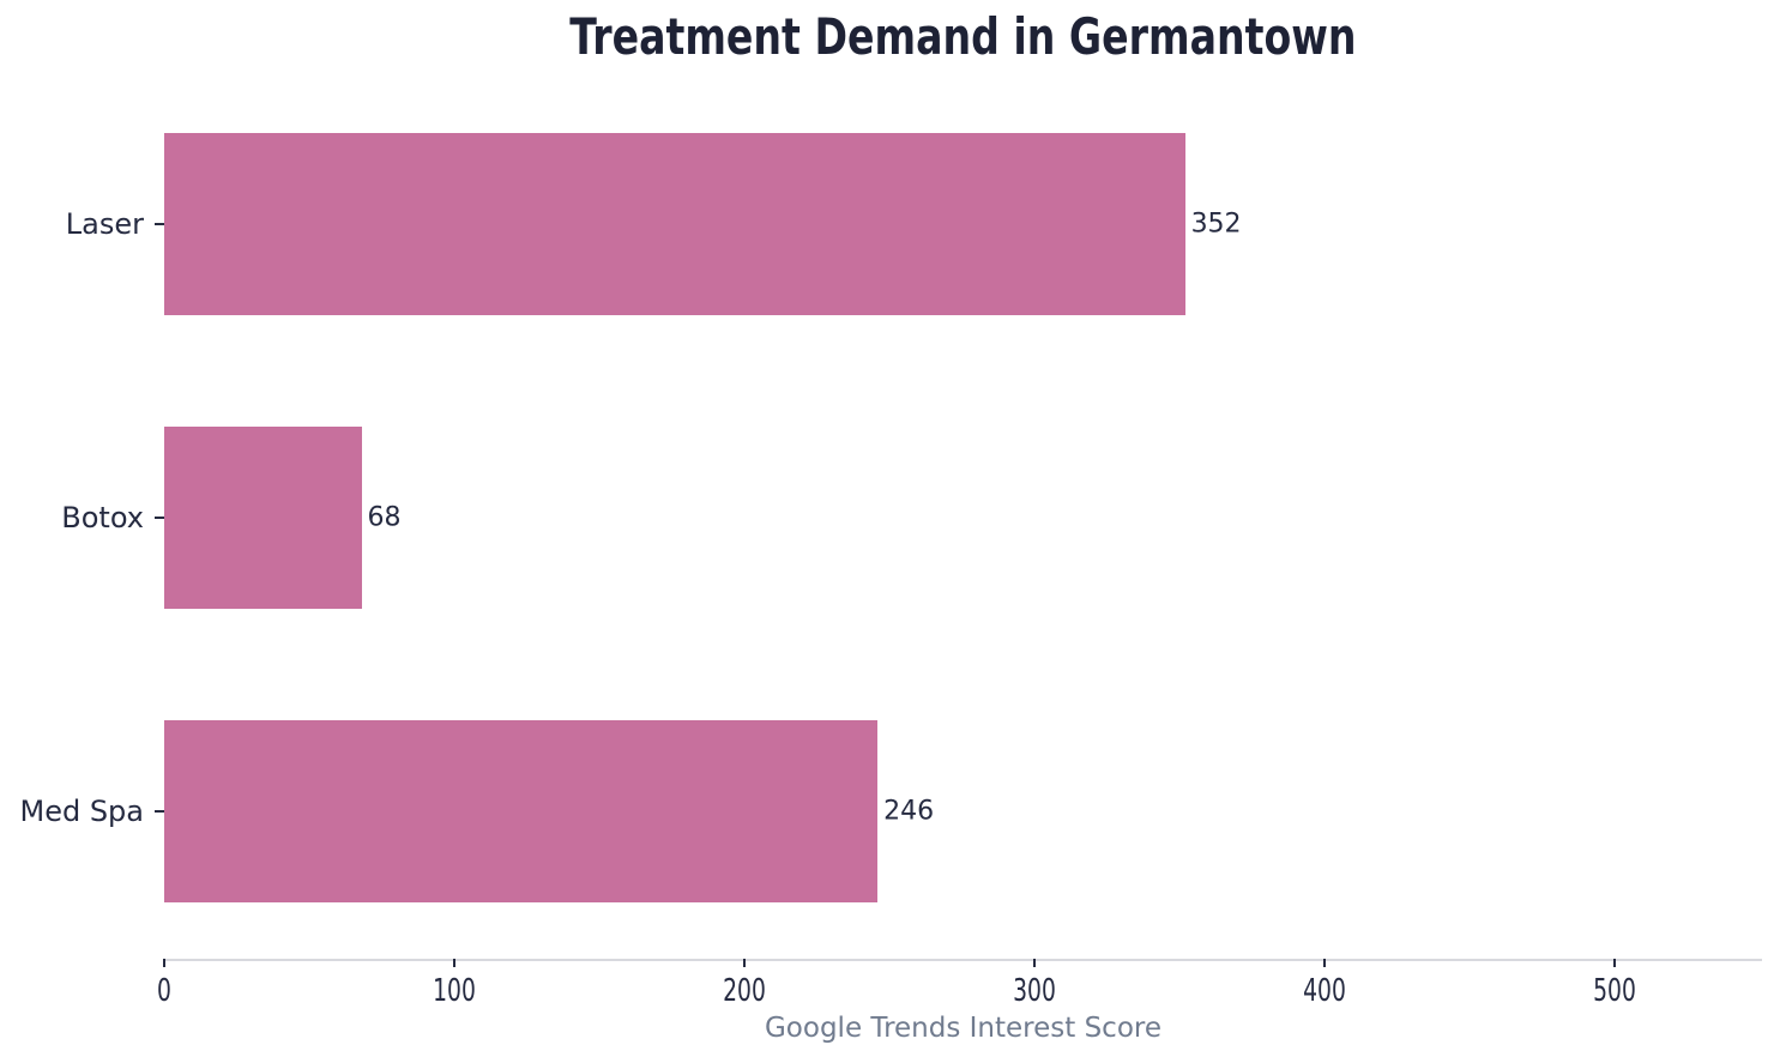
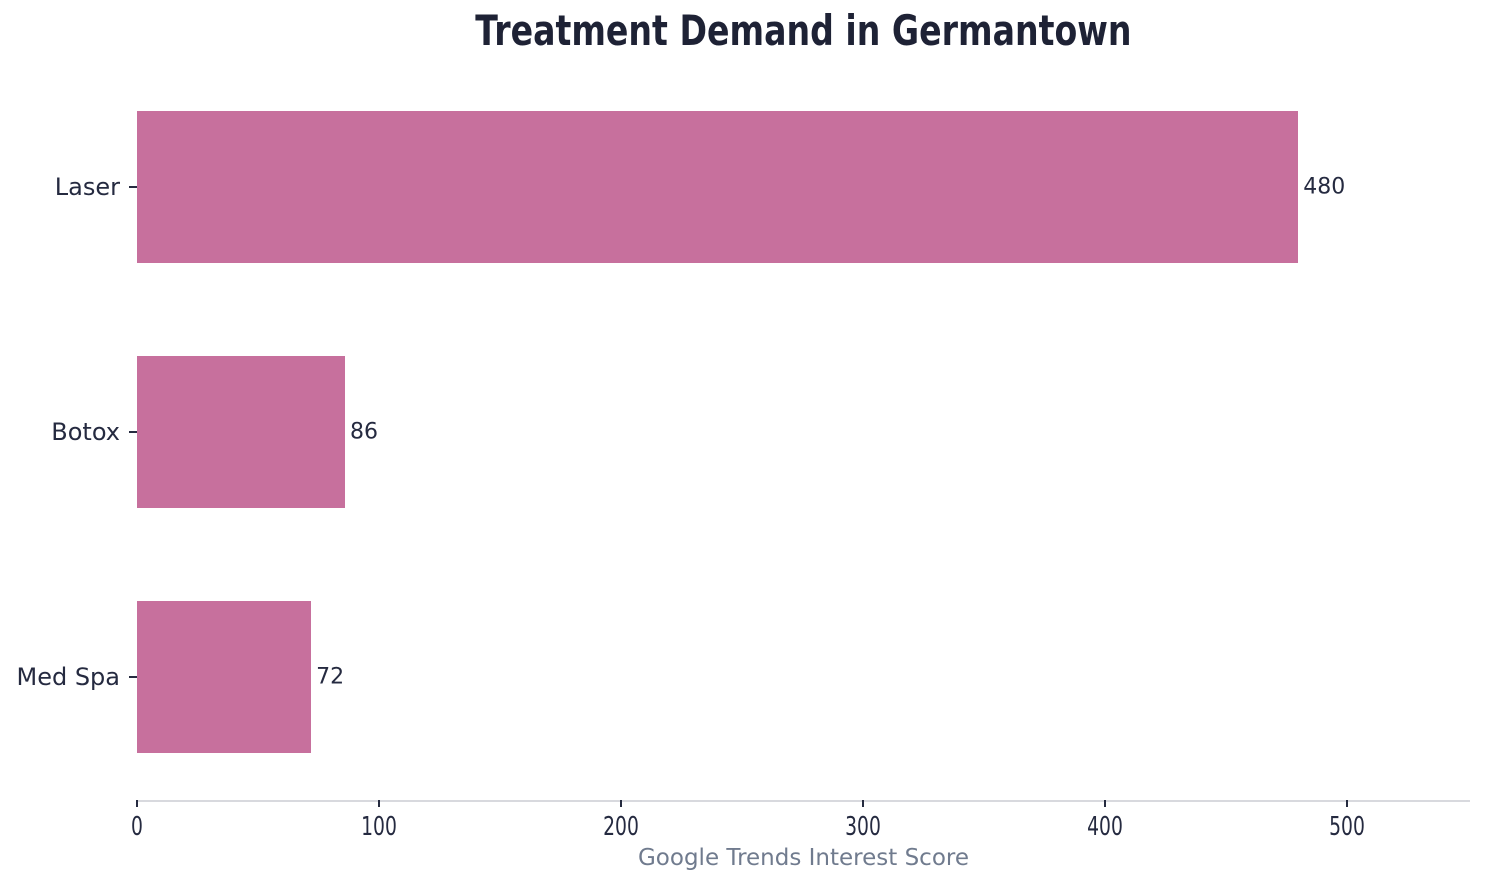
Laser: 352 -> 480
Botox: 68 -> 86
Med Spa: 246 -> 72
